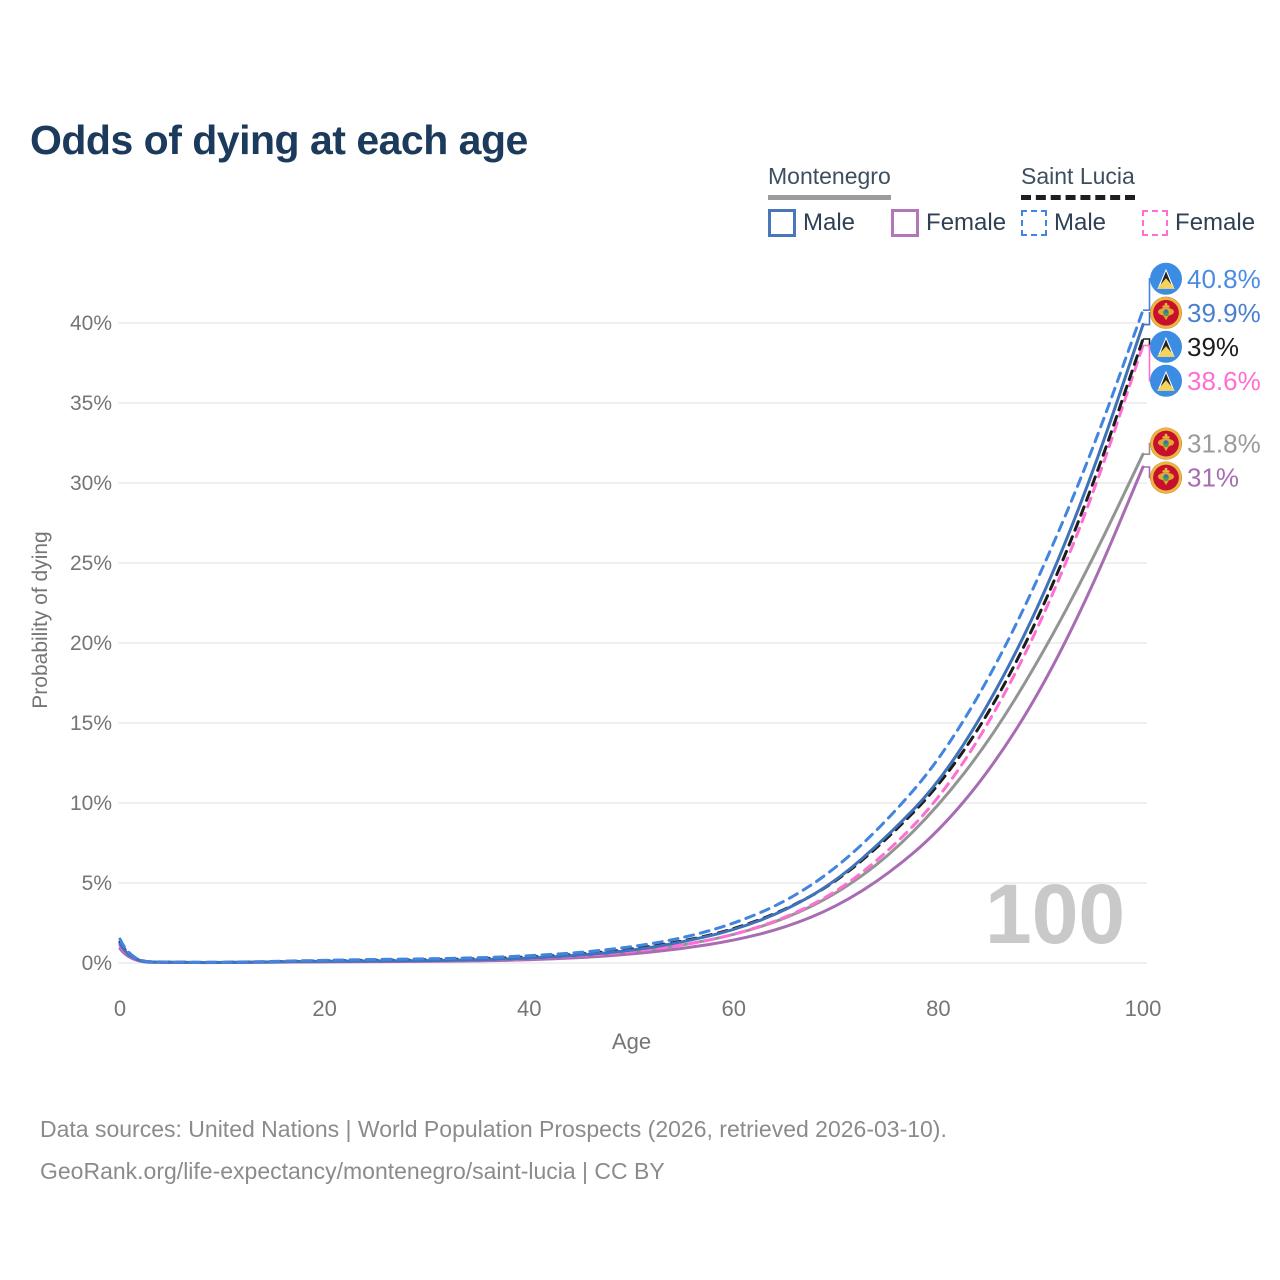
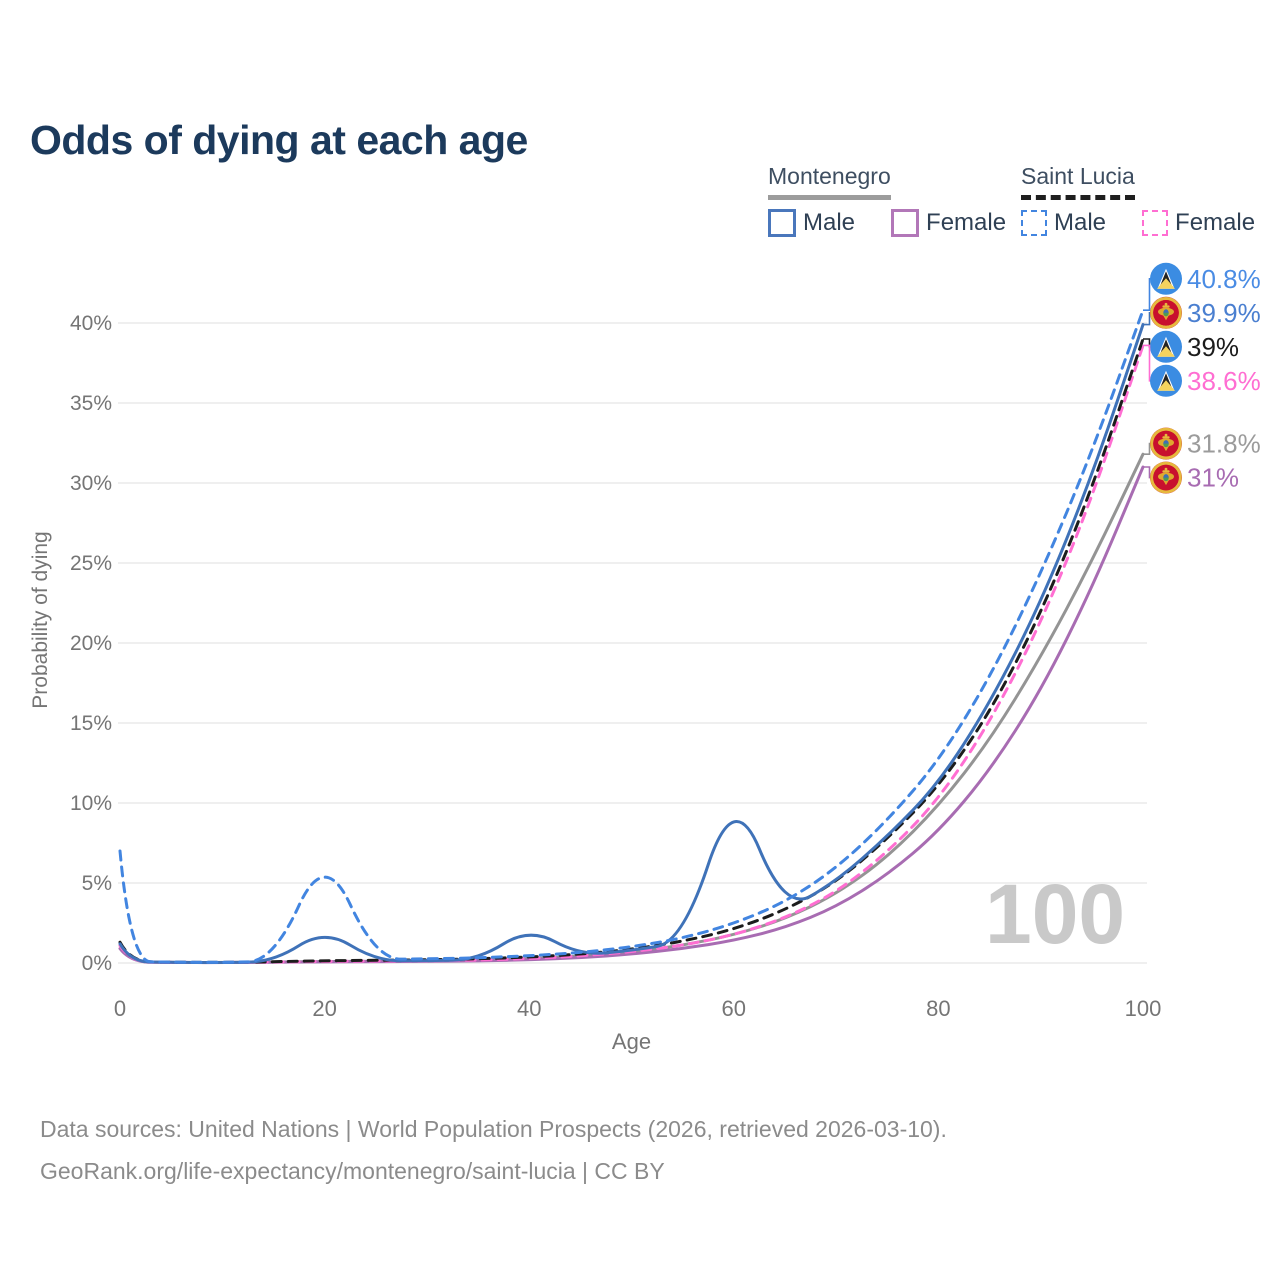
Saint Lucia Male/0: 1.5% -> 7.0%
Montenegro Male/20: 0.1% -> 2.1%
Saint Lucia Male/20: 0.2% -> 7.1%
Montenegro Male/40: 0.3% -> 2.2%
Montenegro Male/60: 2.0% -> 11.0%
